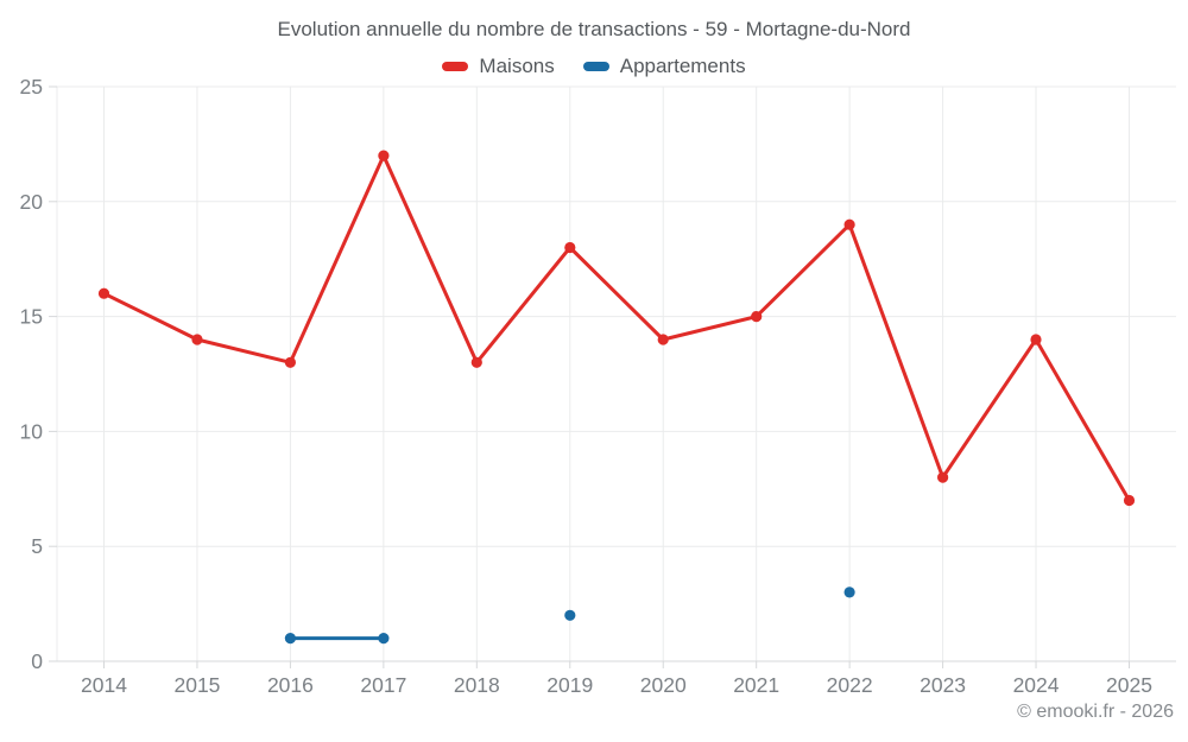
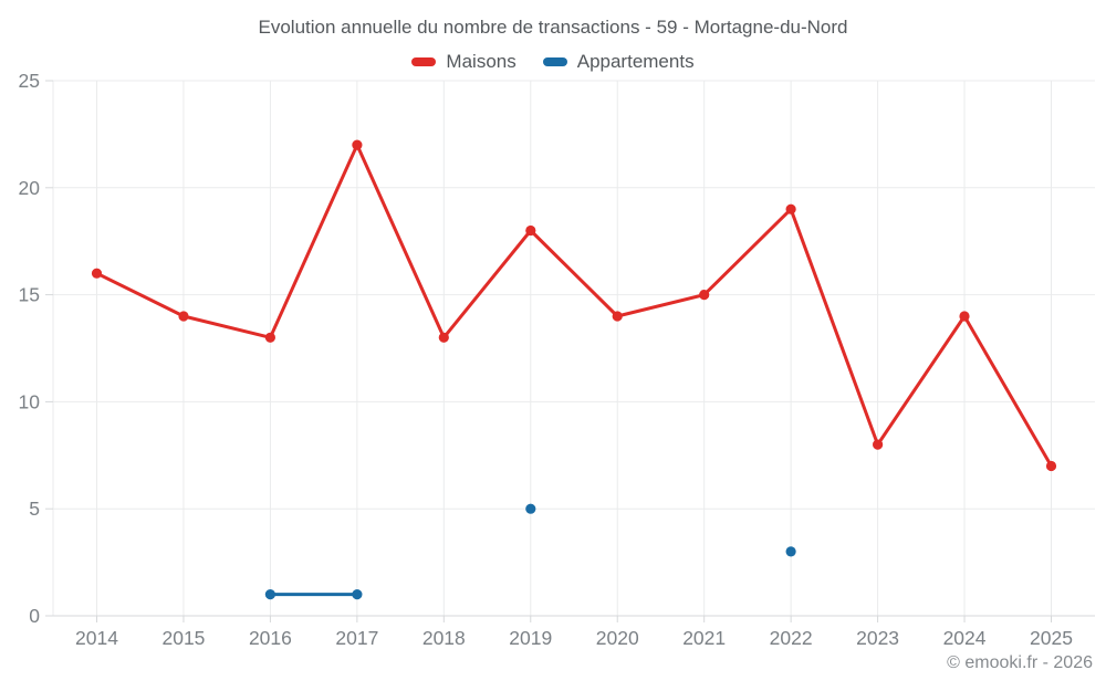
Appartements/2019: 2 -> 5
